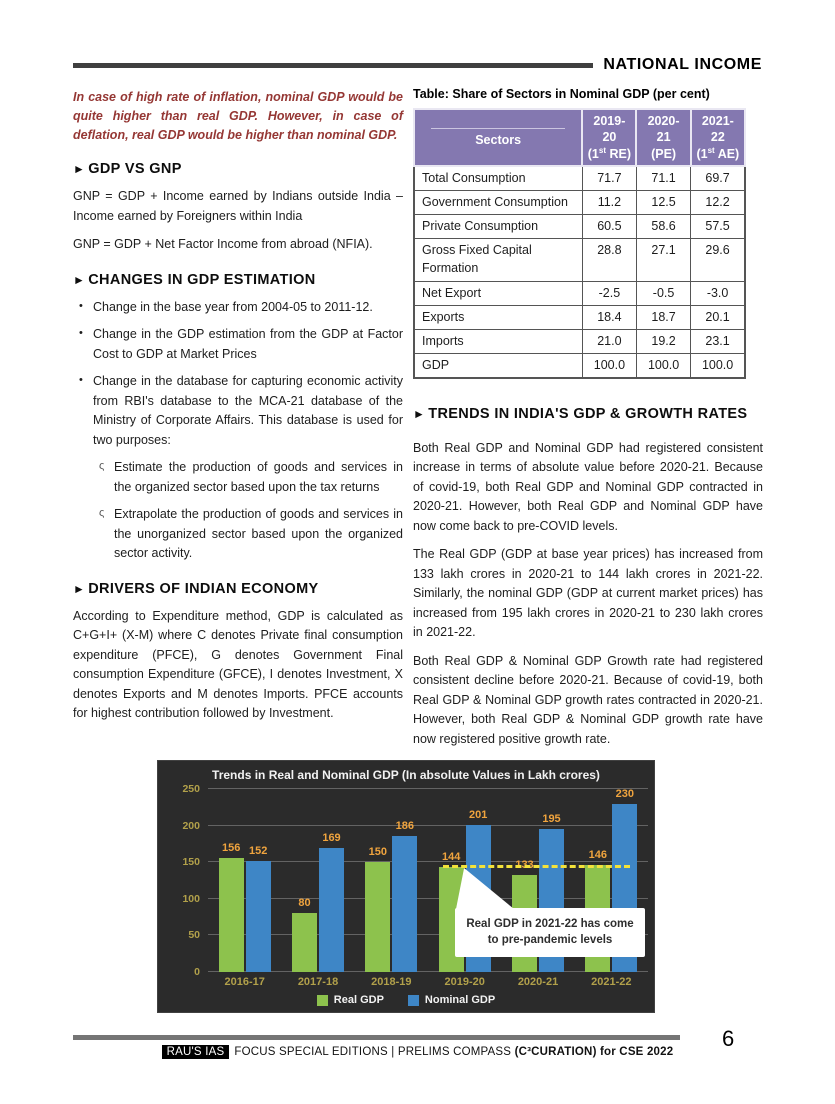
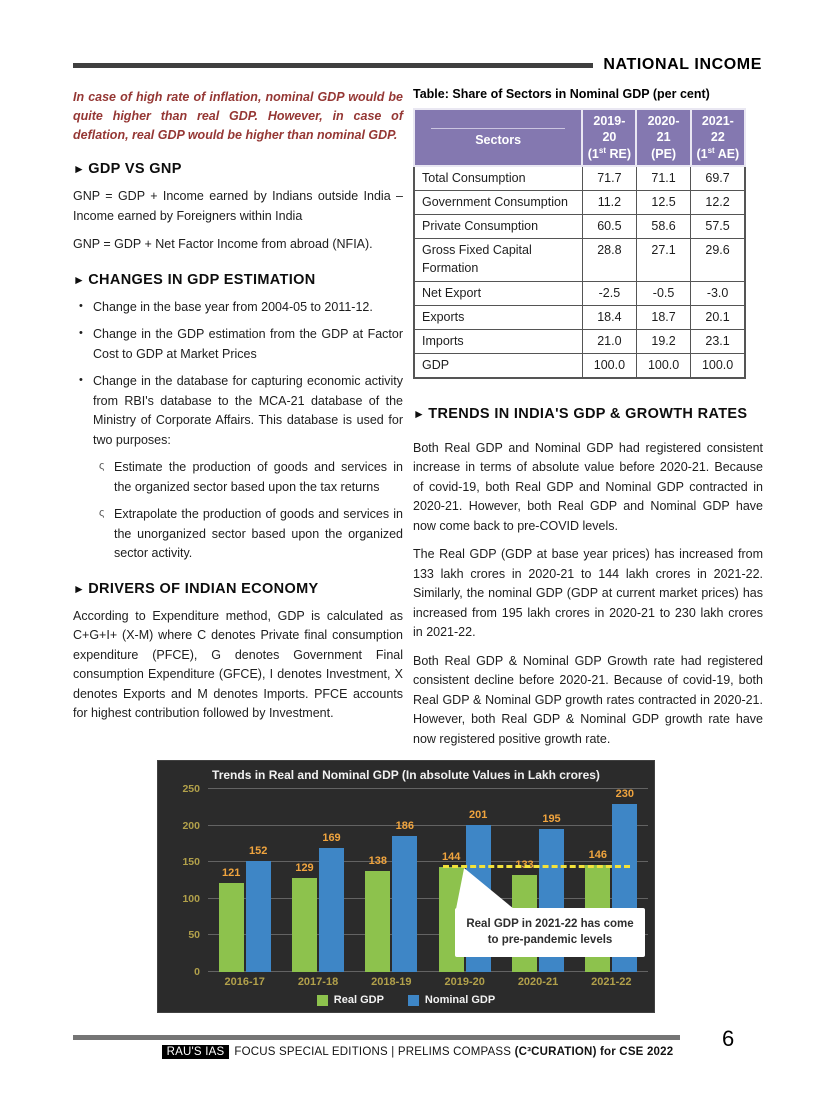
Real GDP/2016-17: 156 -> 121
Real GDP/2017-18: 80 -> 129
Real GDP/2018-19: 150 -> 138
